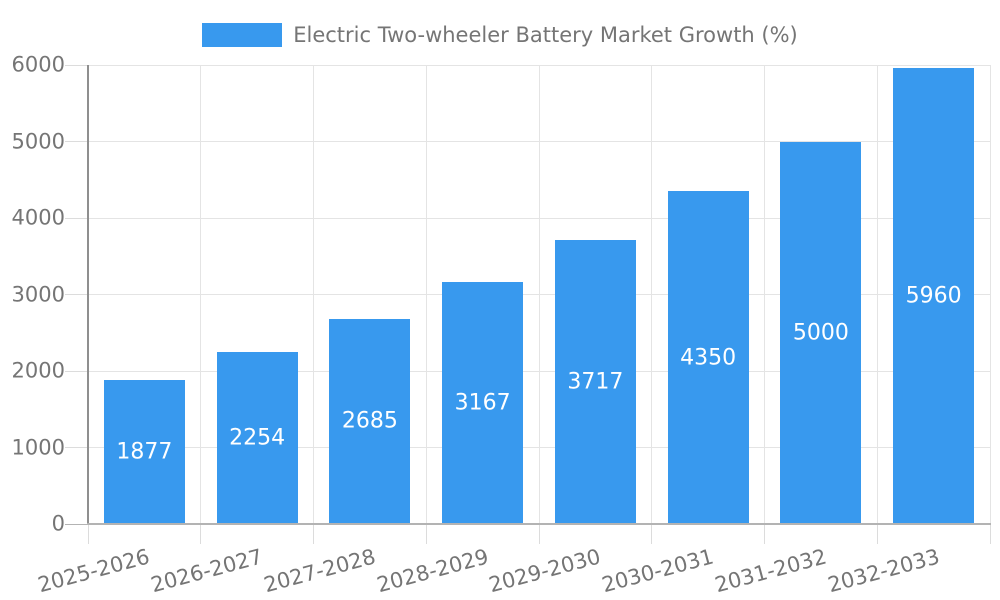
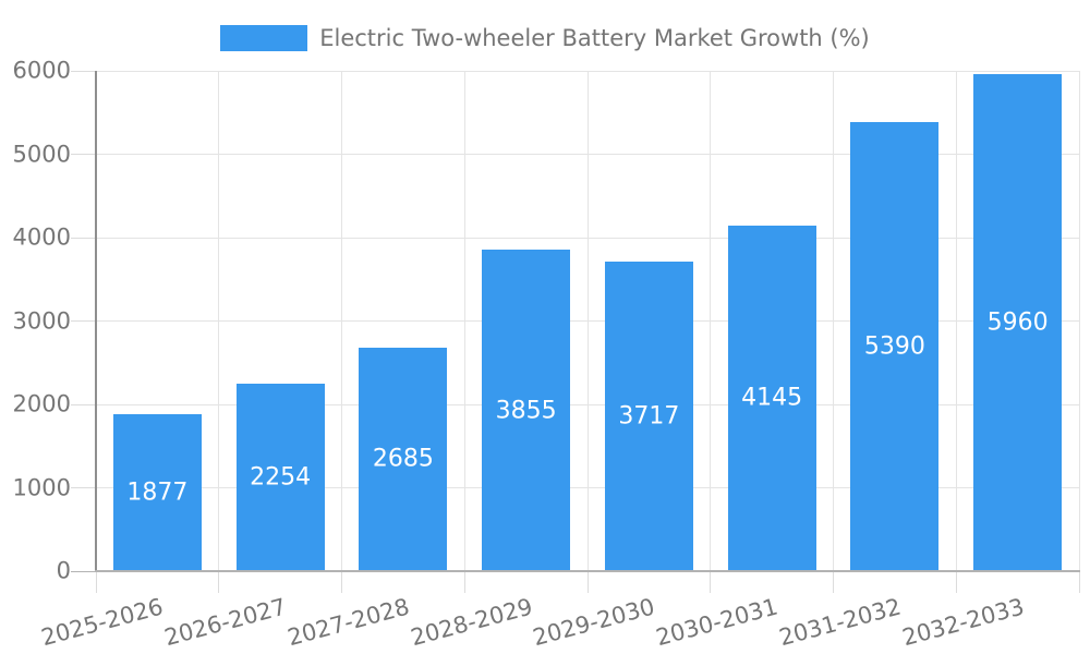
2028-2029: 3167 -> 3855
2030-2031: 4350 -> 4145
2031-2032: 5000 -> 5390
